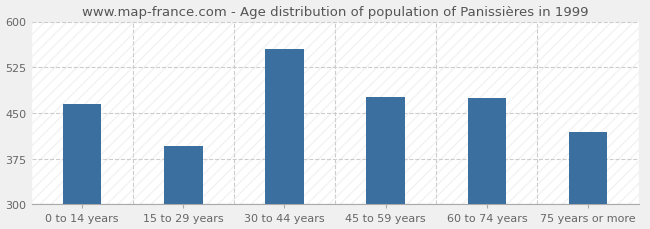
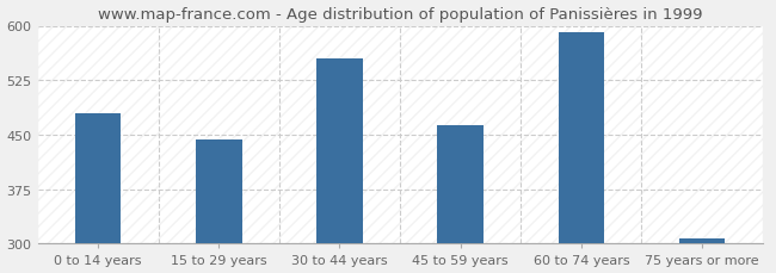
0 to 14 years: 464 -> 480
15 to 29 years: 396 -> 443
45 to 59 years: 476 -> 463
60 to 74 years: 474 -> 591
75 years or more: 418 -> 307
